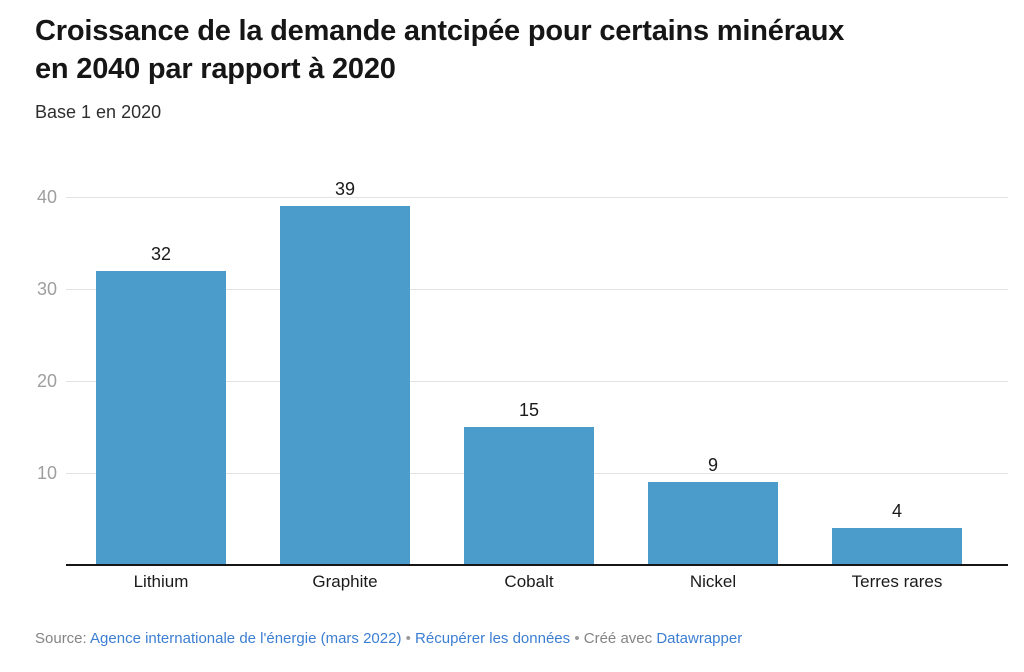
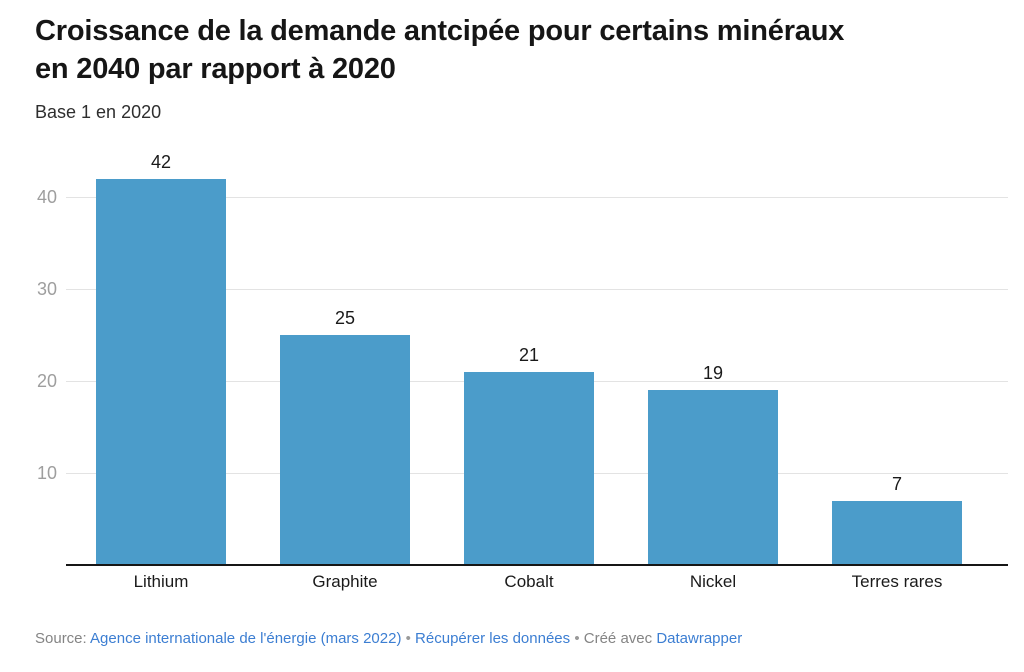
Lithium: 32 -> 42
Graphite: 39 -> 25
Cobalt: 15 -> 21
Nickel: 9 -> 19
Terres rares: 4 -> 7
